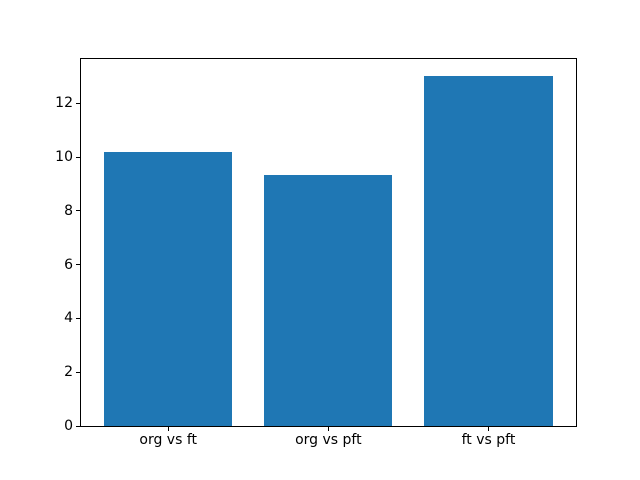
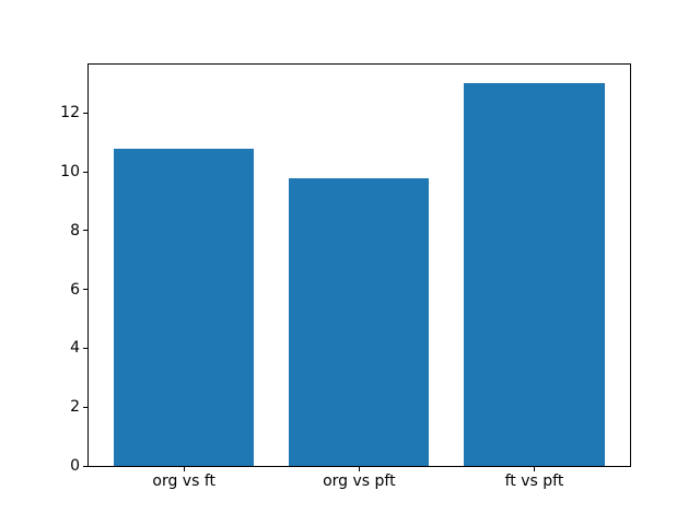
org vs ft: 10.2 -> 10.8
org vs pft: 9.3 -> 9.8
